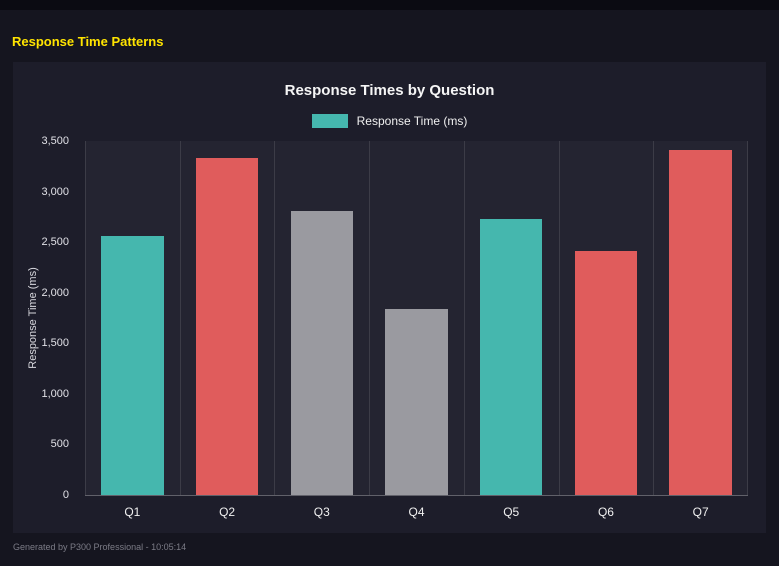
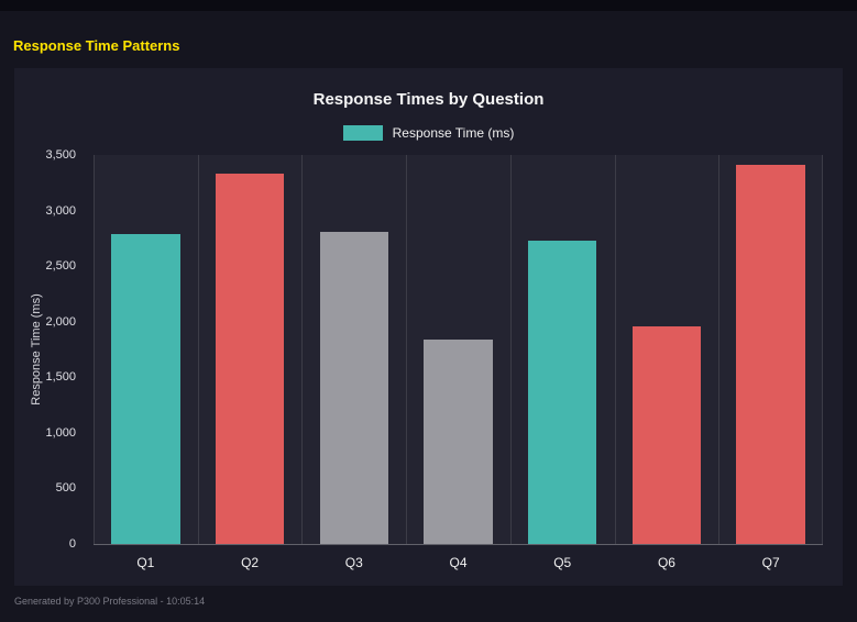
Q1: 2560 -> 2790
Q6: 2410 -> 1960
